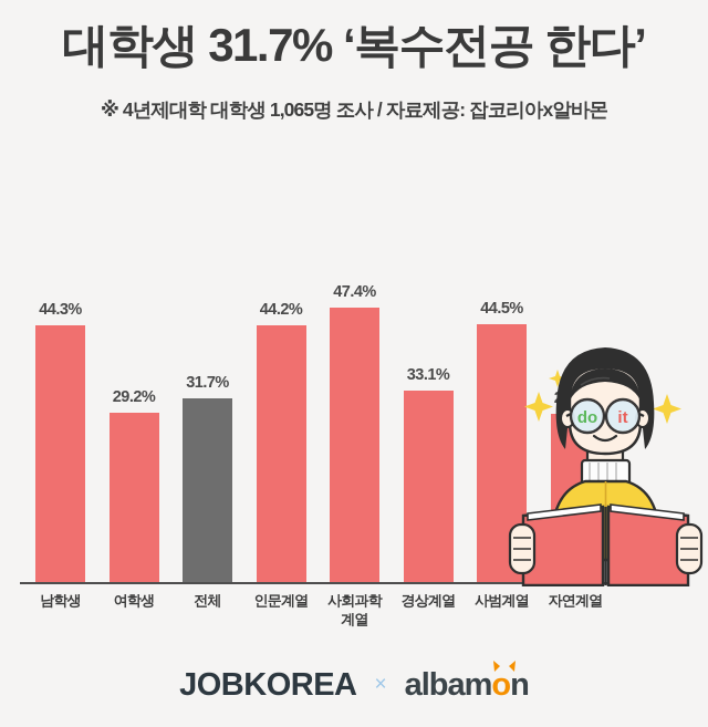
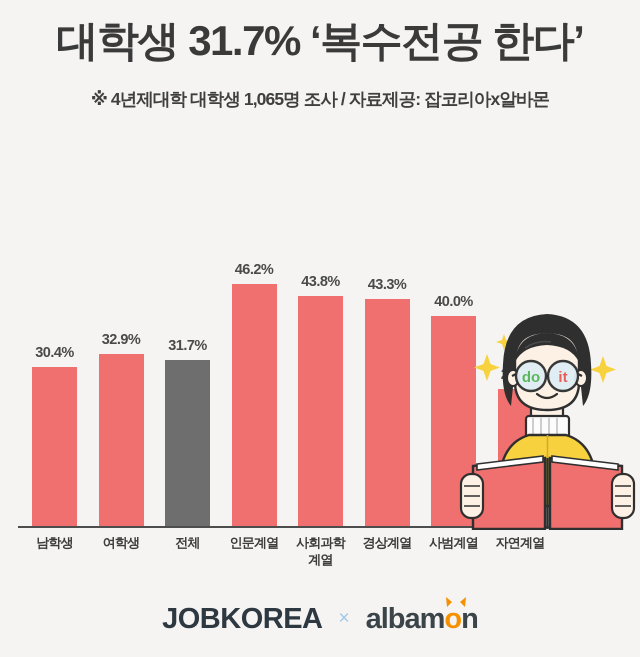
남학생: 44.3% -> 30.4%
여학생: 29.2% -> 32.9%
인문계열: 44.2% -> 46.2%
사회과학 계열: 47.4% -> 43.8%
경상계열: 33.1% -> 43.3%
사범계열: 44.5% -> 40.0%
자연계열: 29.0% -> 26.1%
